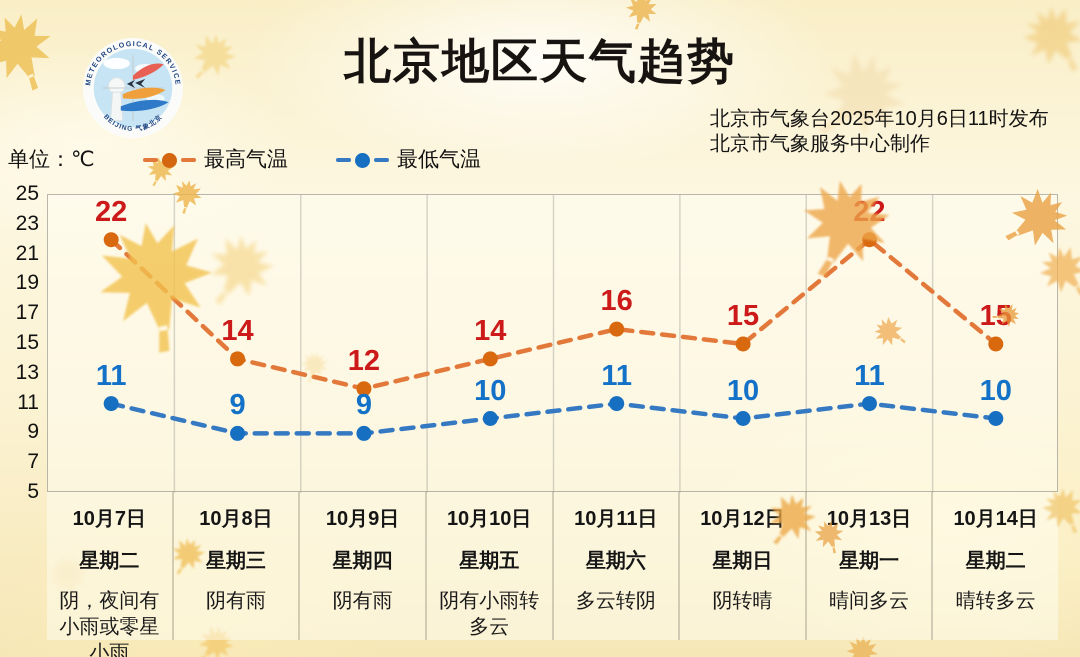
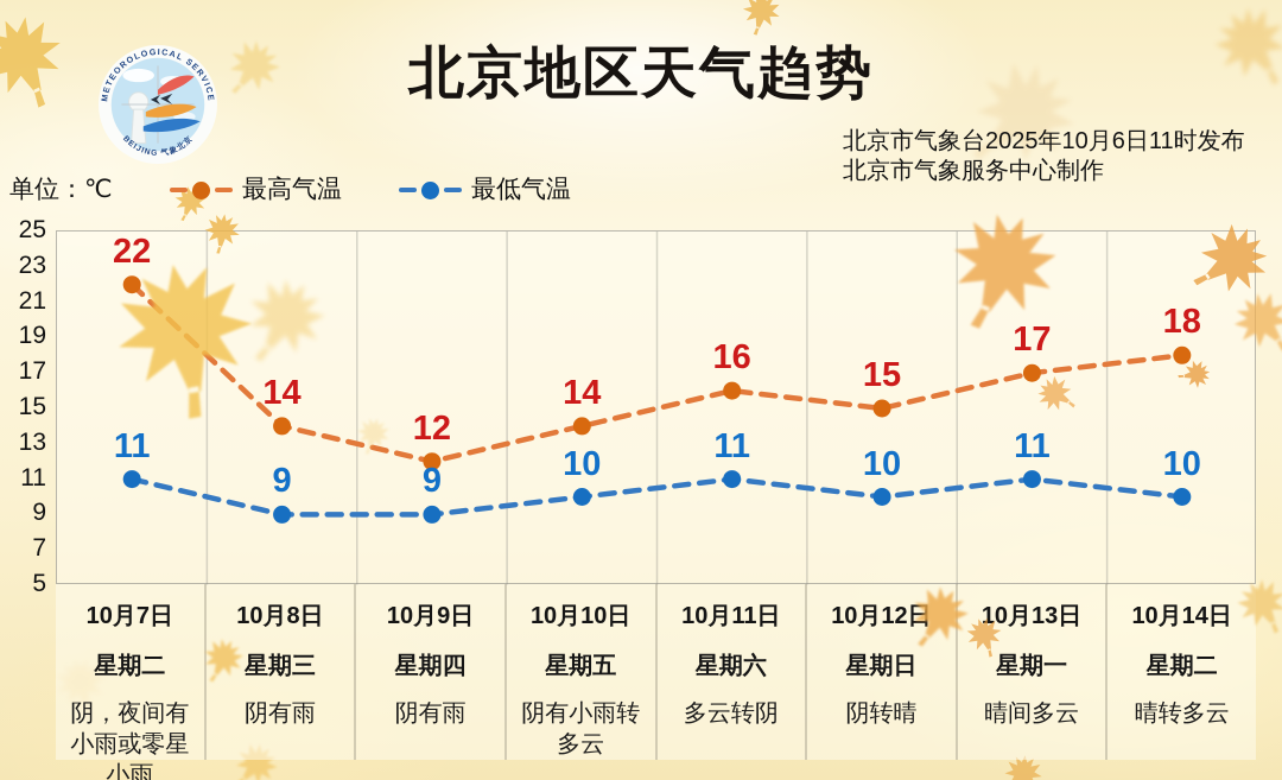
最高气温/10月13日: 22 -> 17
最高气温/10月14日: 15 -> 18
